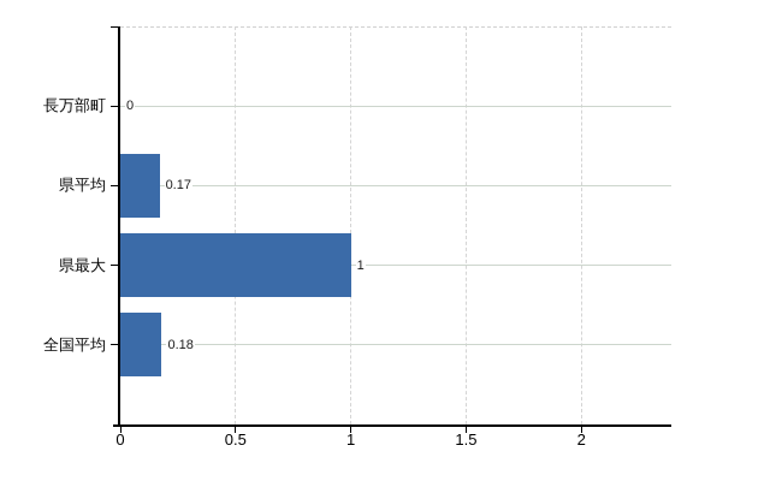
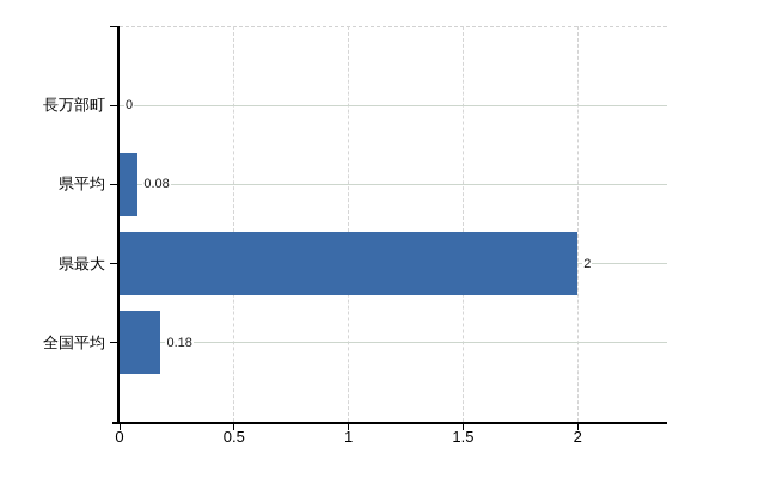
県平均: 0.17 -> 0.08
県最大: 1 -> 2
